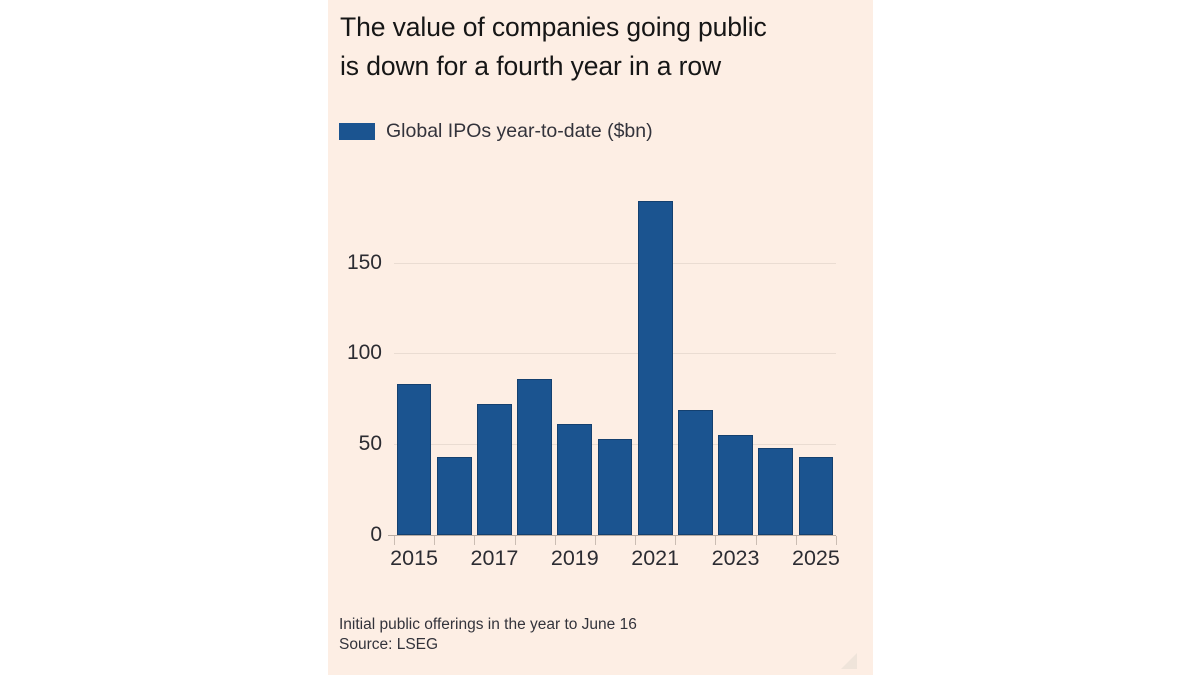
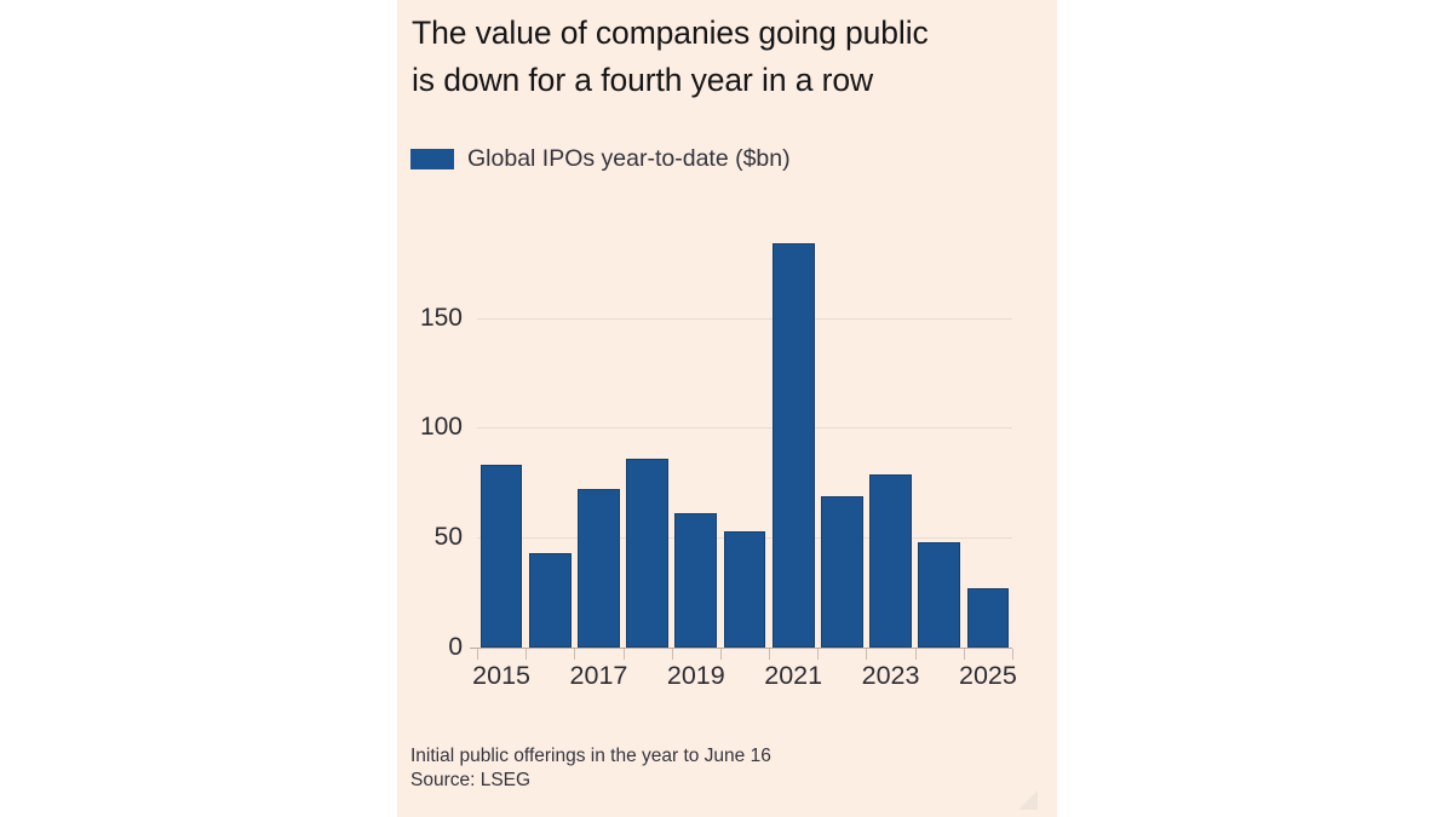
2023: 55 -> 79
2025: 43 -> 27
